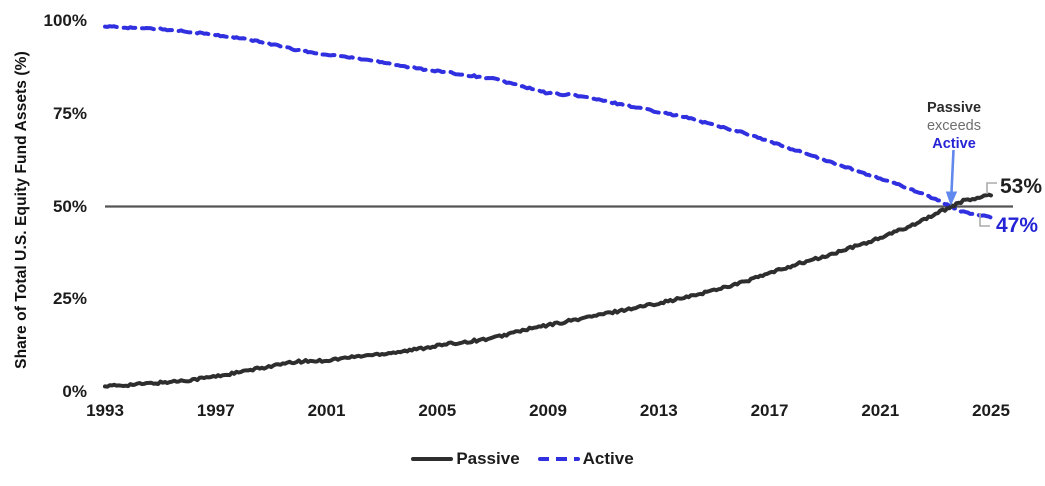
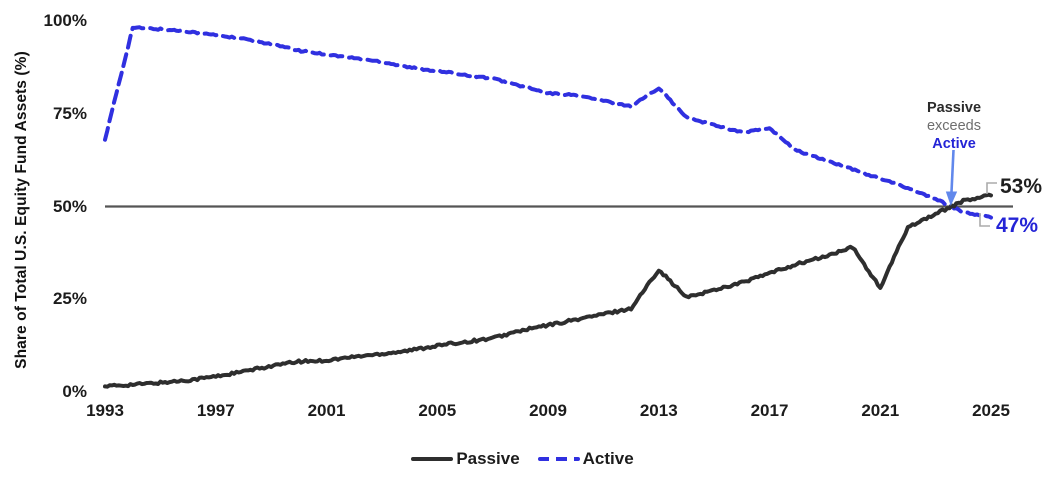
Active/1993: 98% -> 68%
Passive/2013: 24% -> 33%
Active/2013: 76% -> 82%
Active/2017: 68% -> 71%
Passive/2021: 42% -> 28%
